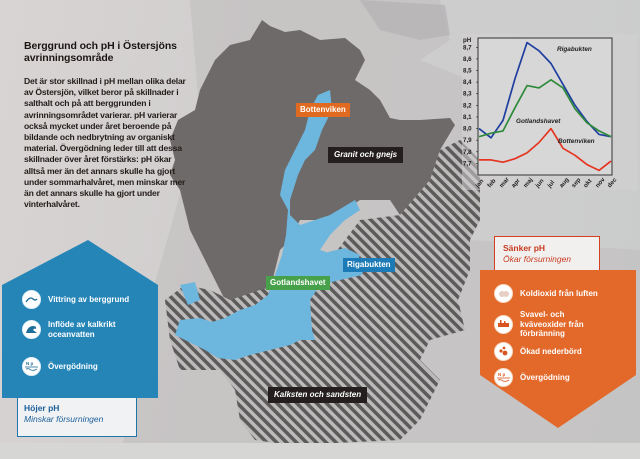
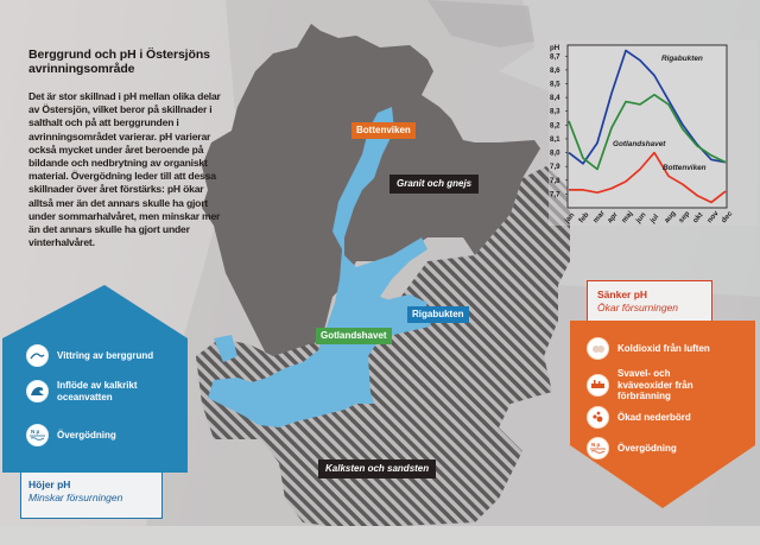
Gotlandshavet/jan: 7,93 -> 8,23
Gotlandshavet/mar: 7,98 -> 7,88
